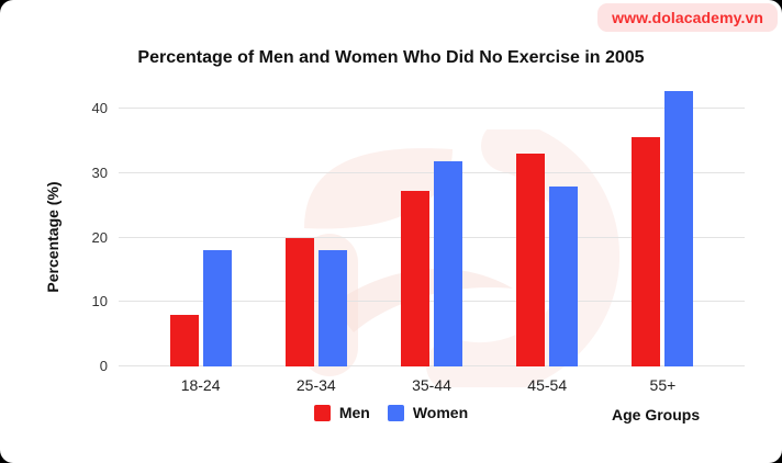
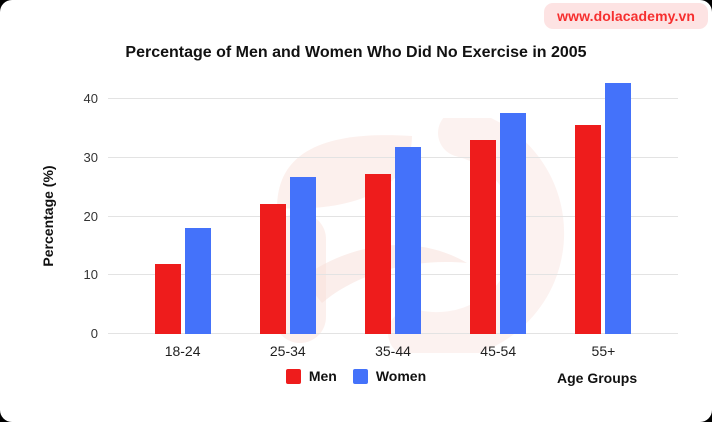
Men/18-24: 8 -> 12
Men/25-34: 20 -> 22
Women/25-34: 18 -> 27
Women/45-54: 28 -> 38
